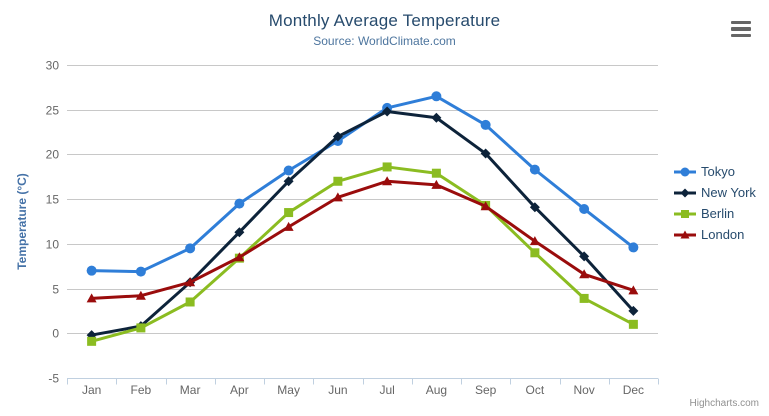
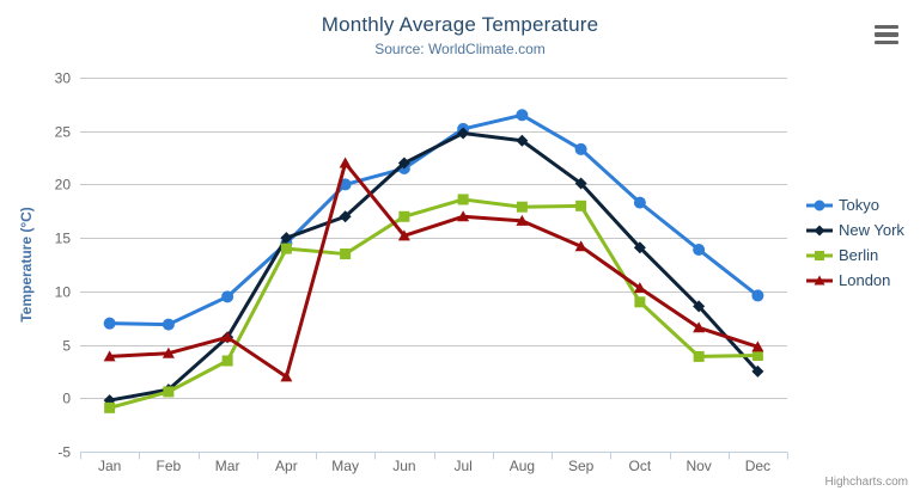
New York/Apr: 11 -> 15
Berlin/Apr: 8 -> 14
London/Apr: 8 -> 2
Tokyo/May: 18 -> 20
London/May: 12 -> 22
Berlin/Sep: 14 -> 18
Berlin/Dec: 1 -> 4
